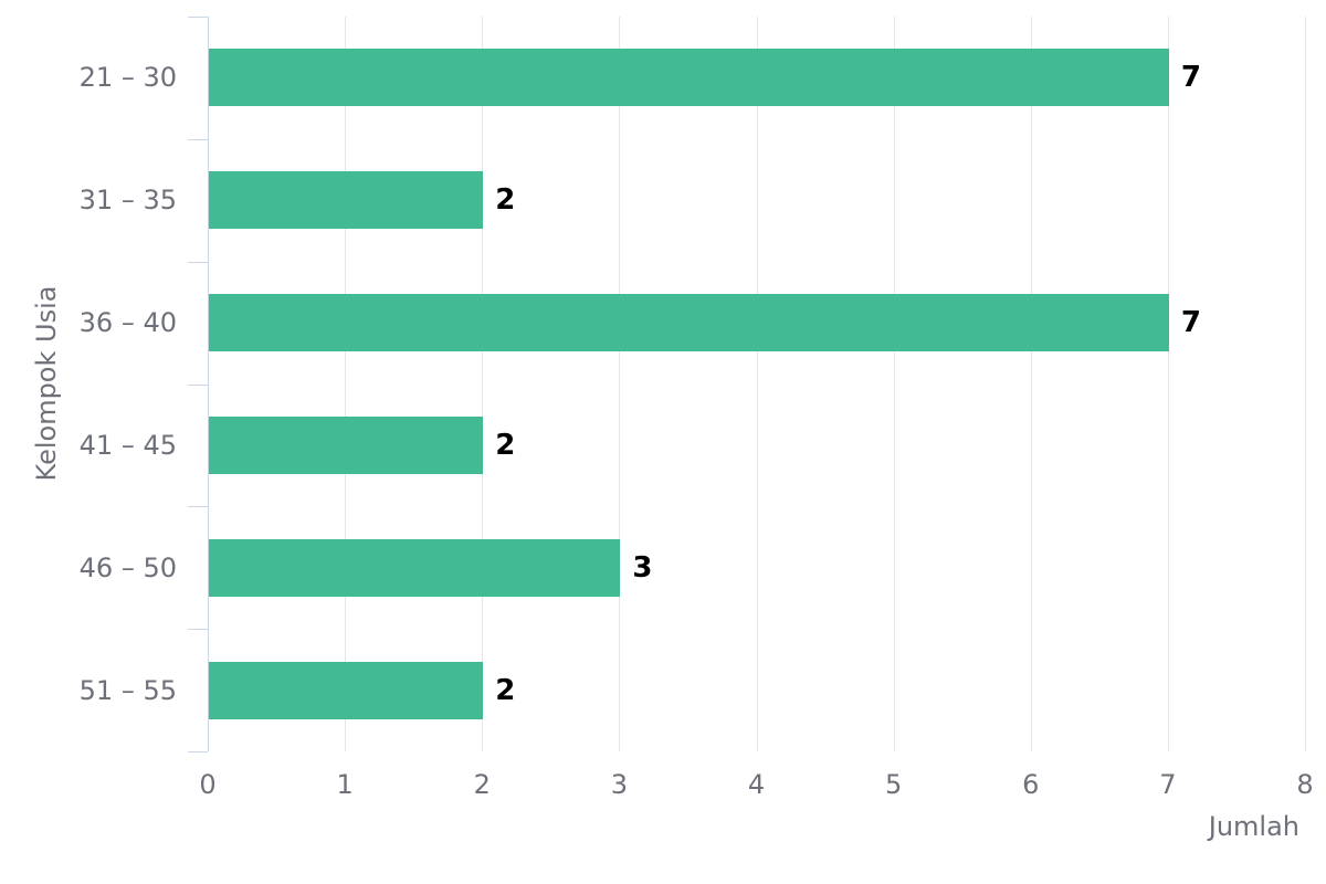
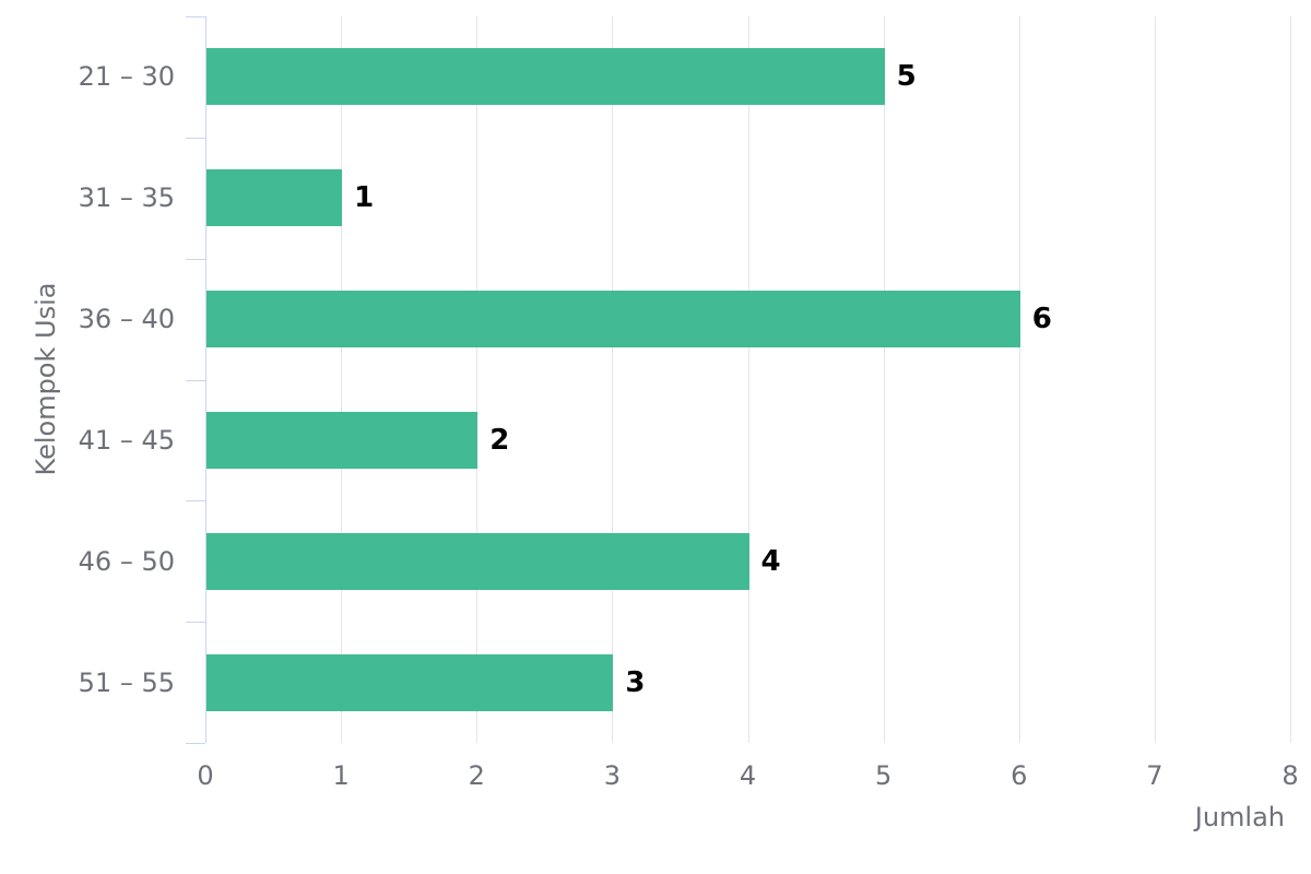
21 – 30: 7 -> 5
31 – 35: 2 -> 1
36 – 40: 7 -> 6
46 – 50: 3 -> 4
51 – 55: 2 -> 3
